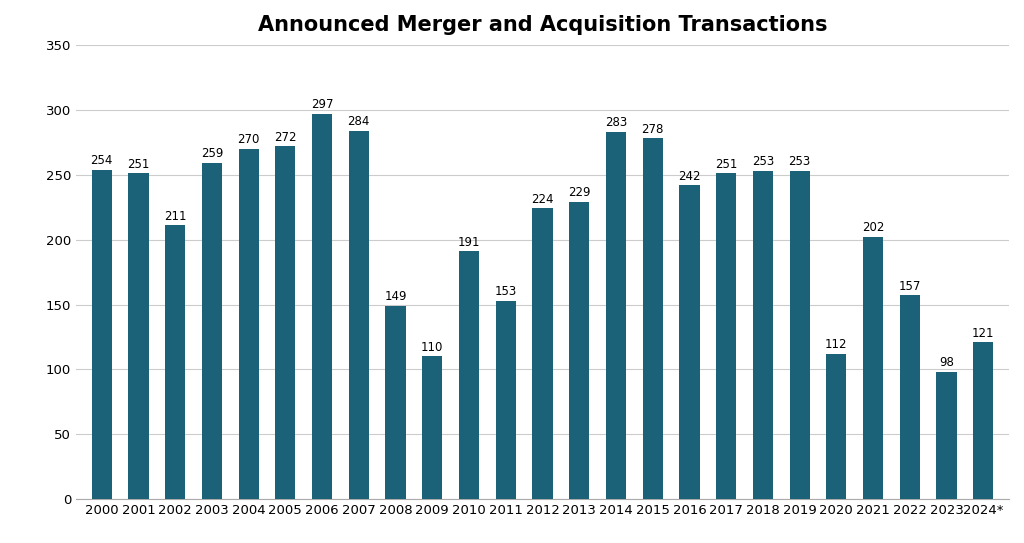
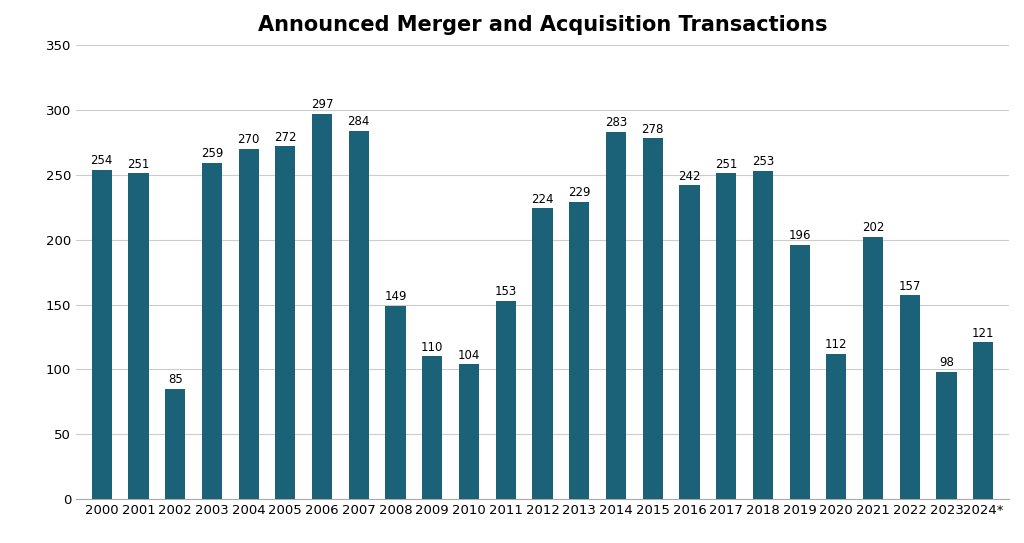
2002: 211 -> 85
2010: 191 -> 104
2019: 253 -> 196
